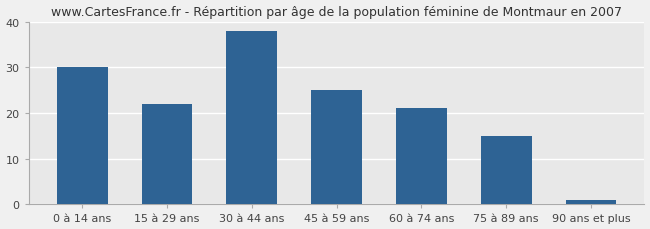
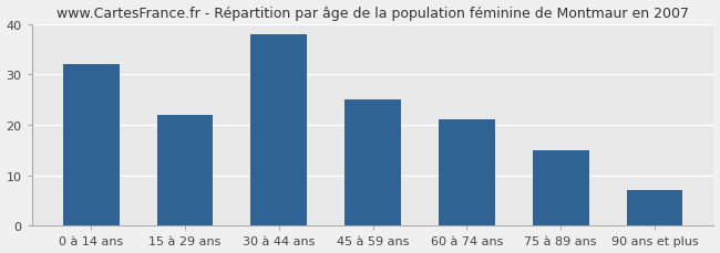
0 à 14 ans: 30 -> 32
90 ans et plus: 1 -> 7
